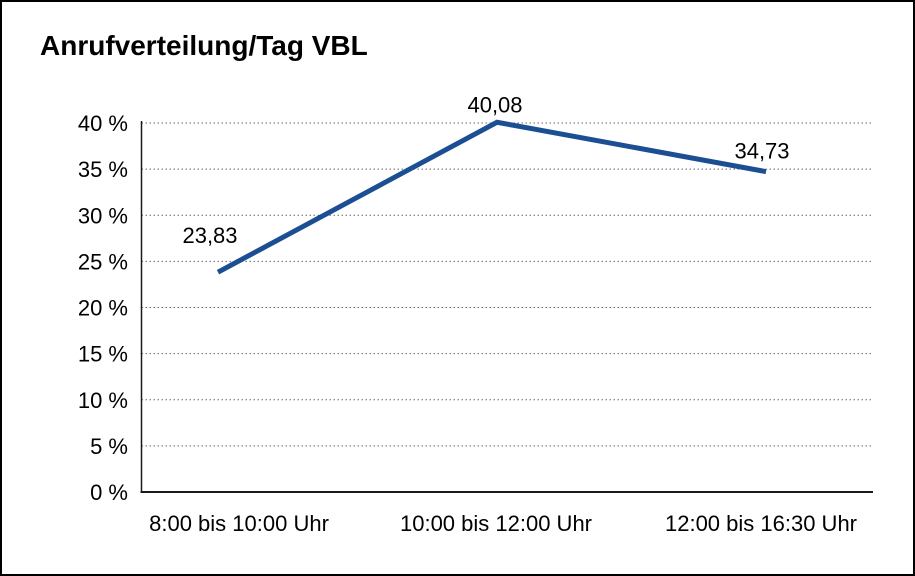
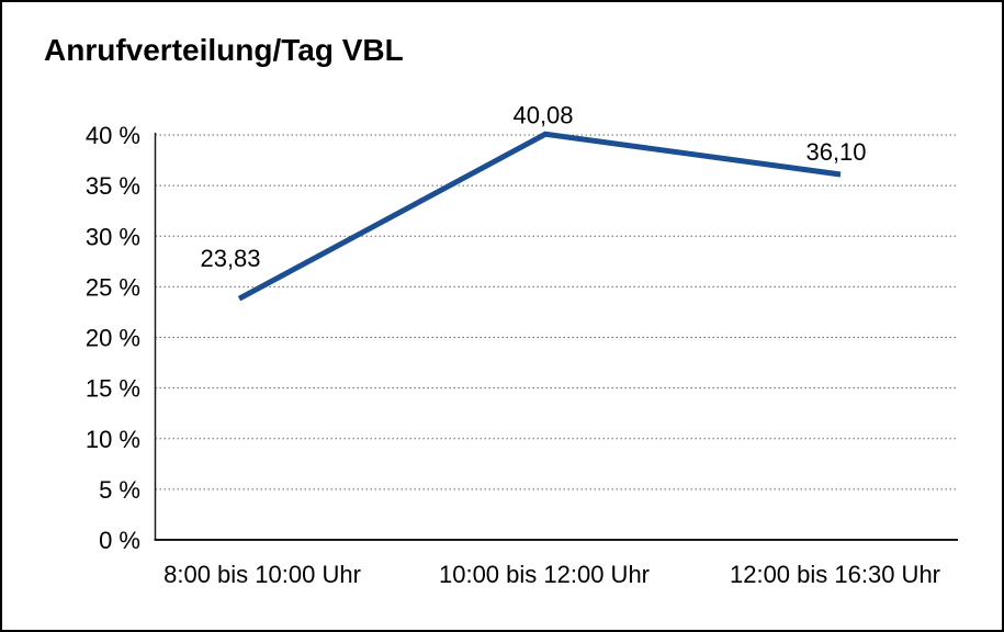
12:00 bis 16:30 Uhr: 34,73 -> 36,10
